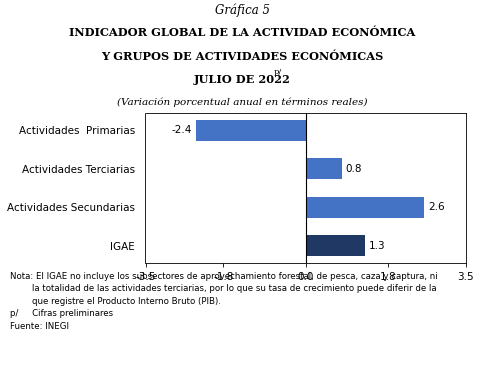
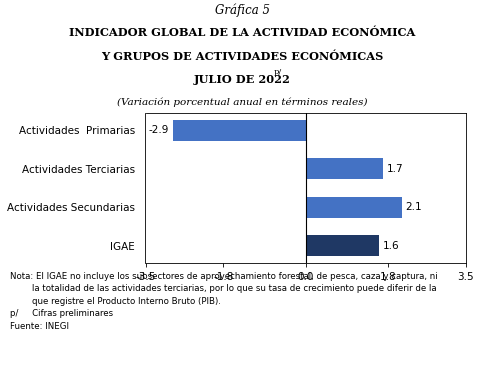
Actividades Primarias: -2.4 -> -2.9
Actividades Terciarias: 0.8 -> 1.7
Actividades Secundarias: 2.6 -> 2.1
IGAE: 1.3 -> 1.6
